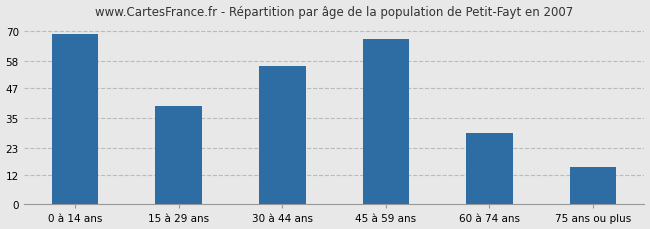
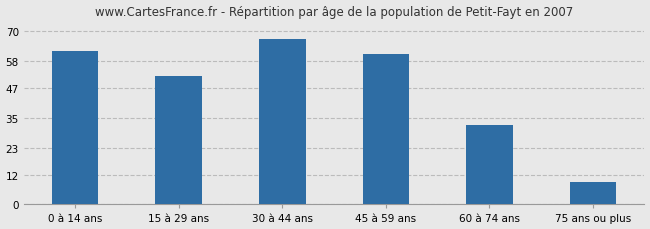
0 à 14 ans: 69 -> 62
15 à 29 ans: 40 -> 52
30 à 44 ans: 56 -> 67
45 à 59 ans: 67 -> 61
60 à 74 ans: 29 -> 32
75 ans ou plus: 15 -> 9
